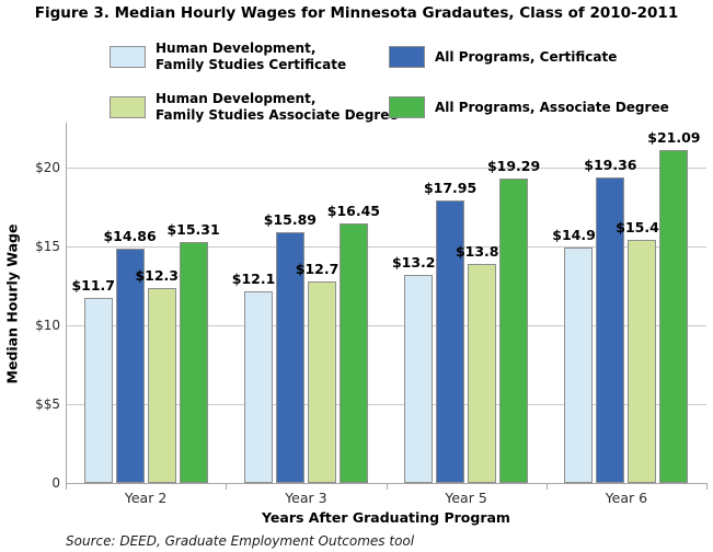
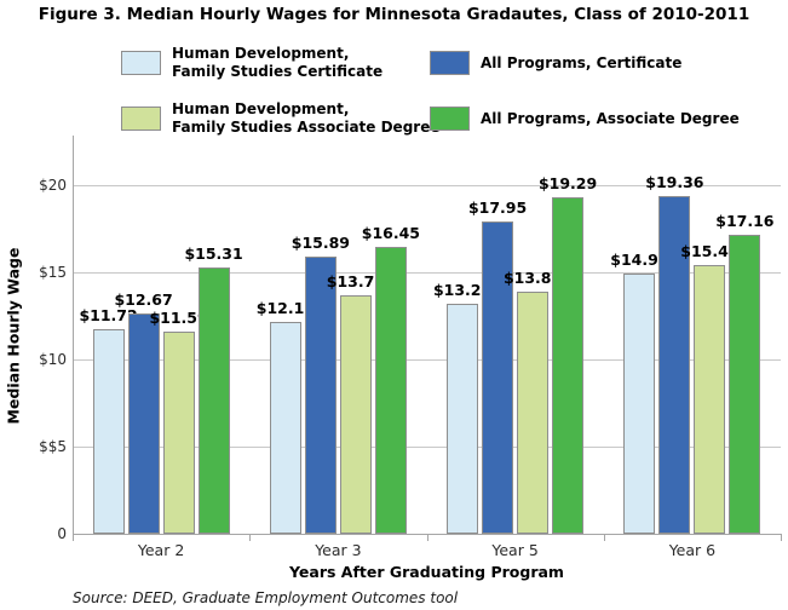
All Programs, Certificate/Year 2: $14.86 -> $12.67
Human Development, Family Studies Associate Degree/Year 2: $12.36 -> $11.59
Human Development, Family Studies Associate Degree/Year 3: $12.76 -> $13.71
All Programs, Associate Degree/Year 6: $21.09 -> $17.16
